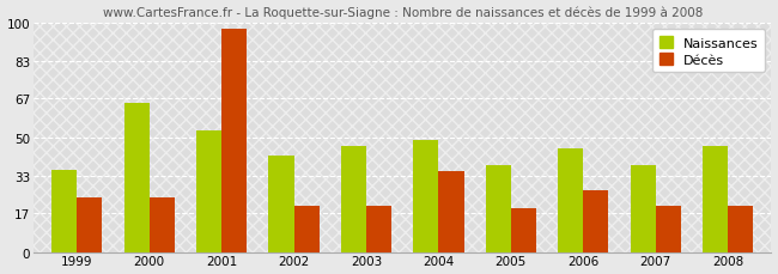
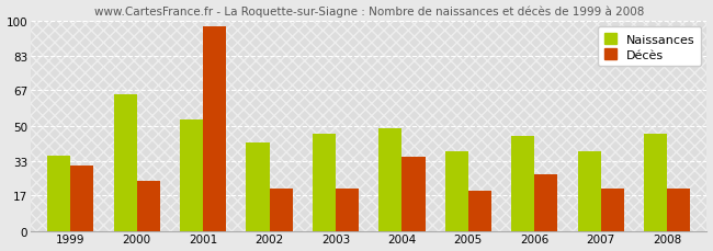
Décès/1999: 24 -> 31
